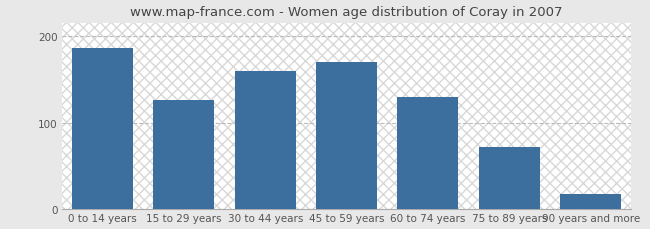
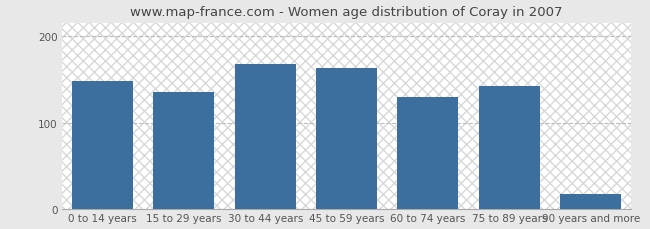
0 to 14 years: 186 -> 148
15 to 29 years: 126 -> 135
30 to 44 years: 160 -> 168
45 to 59 years: 170 -> 163
75 to 89 years: 72 -> 142
